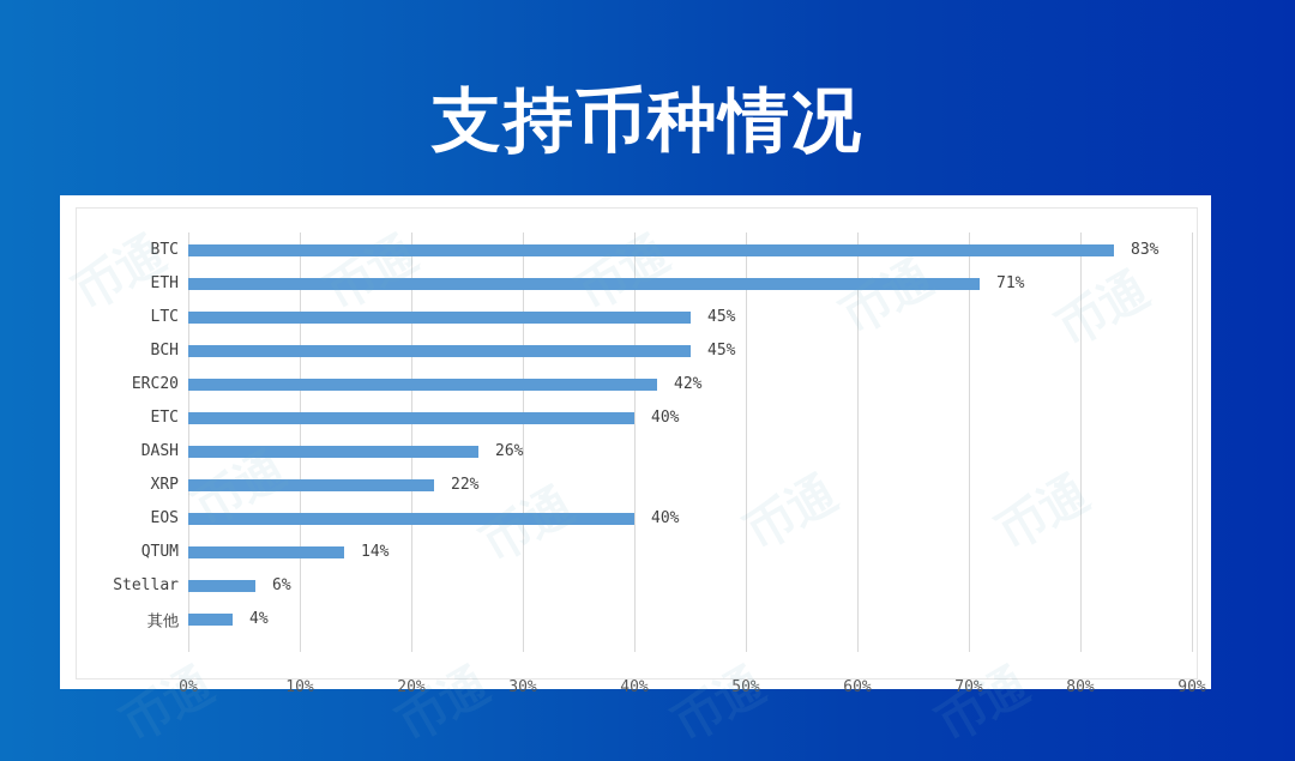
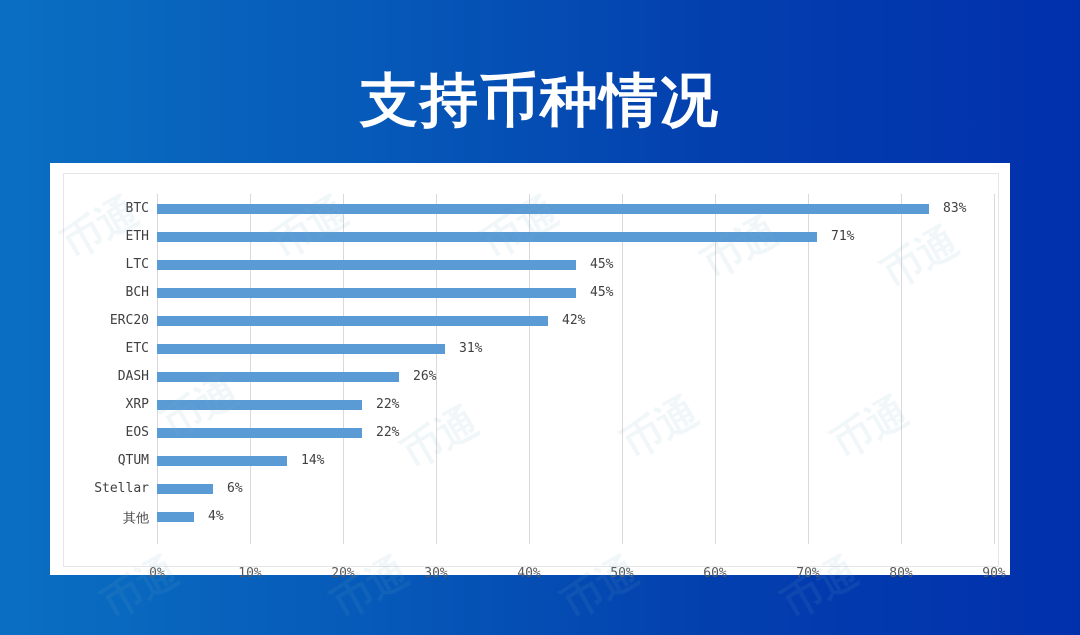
ETC: 40% -> 31%
EOS: 40% -> 22%
